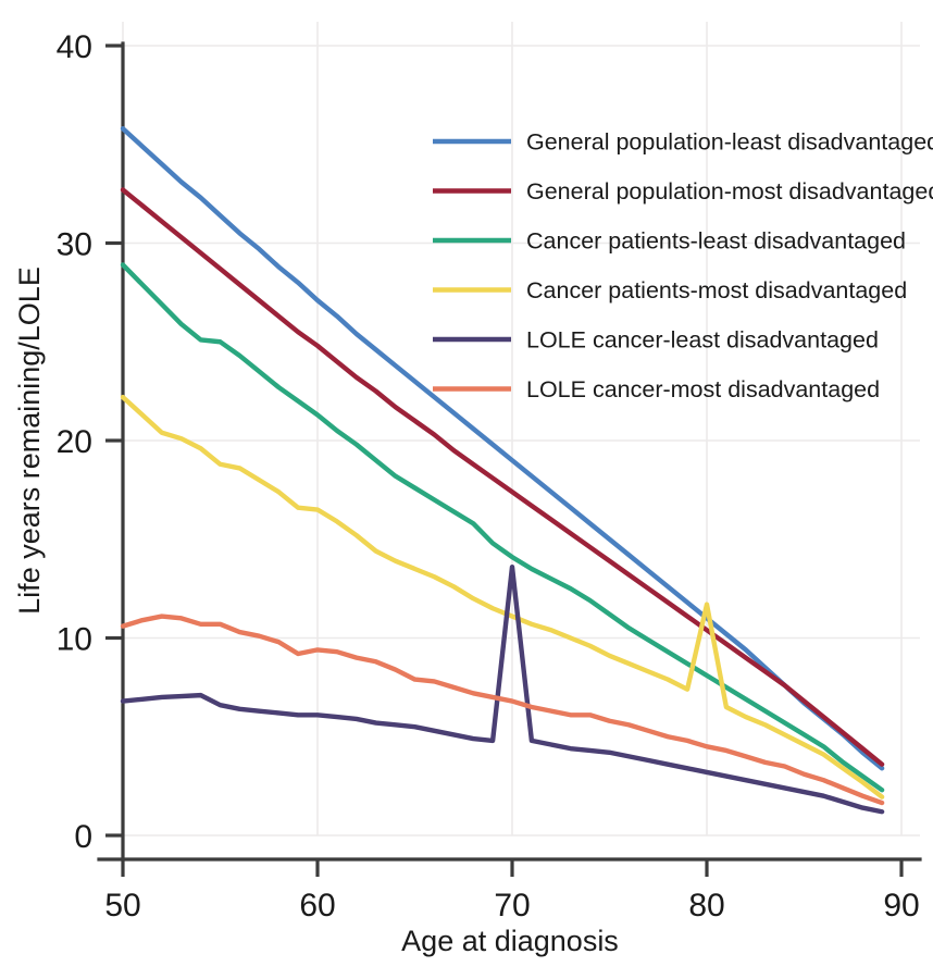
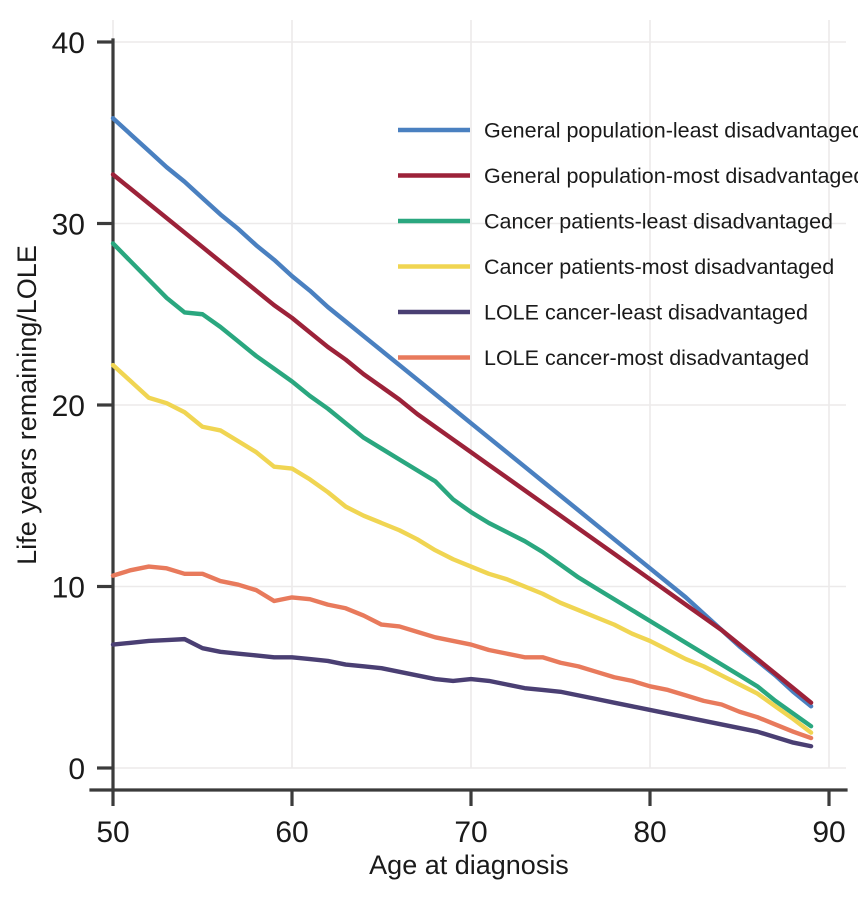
LOLE cancer-least disadvantaged/70: 13.6 -> 4.9
Cancer patients-most disadvantaged/80: 11.7 -> 7.0
